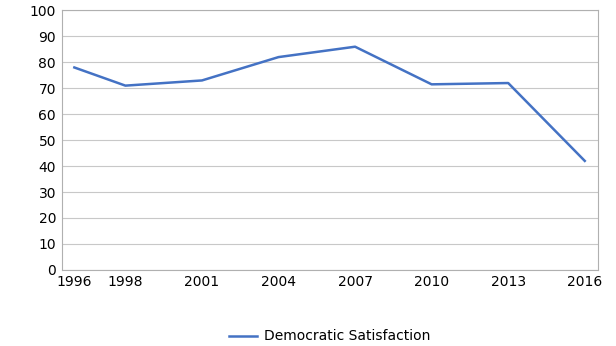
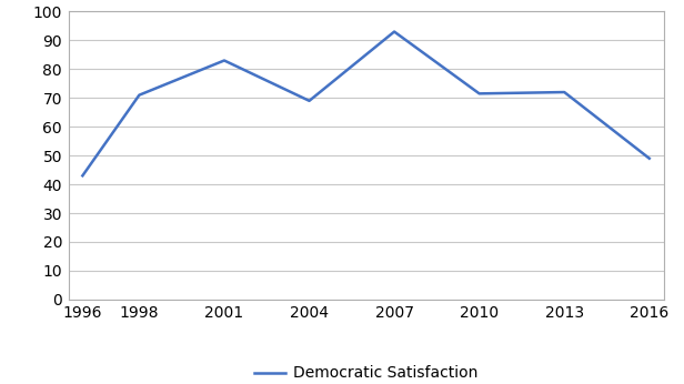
1996: 78.0 -> 43.0
2001: 73.0 -> 83.0
2004: 82.0 -> 69.0
2007: 86.0 -> 93.0
2016: 42.0 -> 49.0
